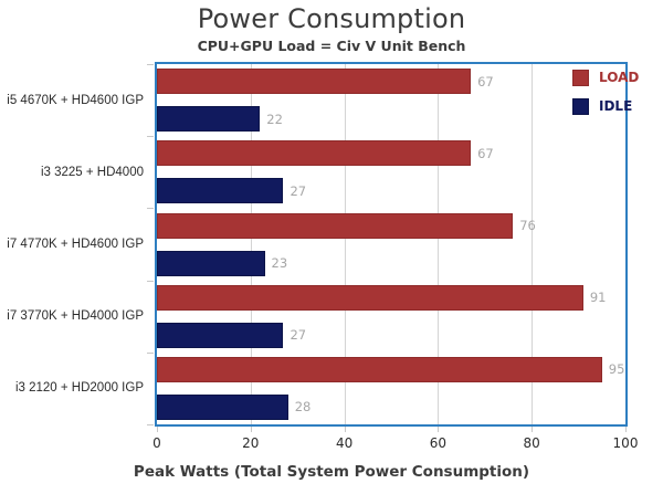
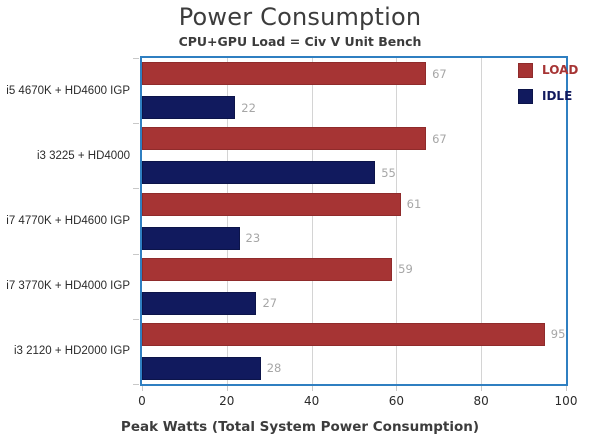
IDLE/i3 3225 + HD4000: 27 -> 55
LOAD/i7 4770K + HD4600 IGP: 76 -> 61
LOAD/i7 3770K + HD4000 IGP: 91 -> 59
